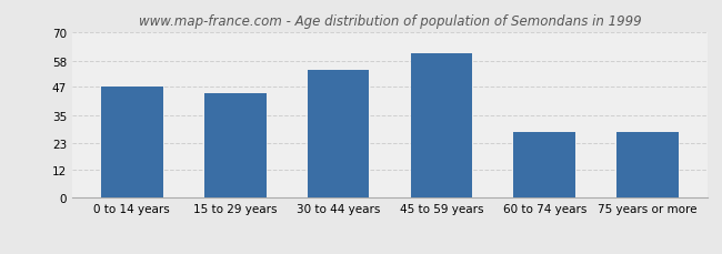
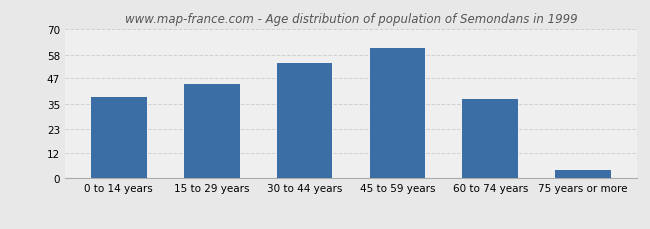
0 to 14 years: 47 -> 38
60 to 74 years: 28 -> 37
75 years or more: 28 -> 4
